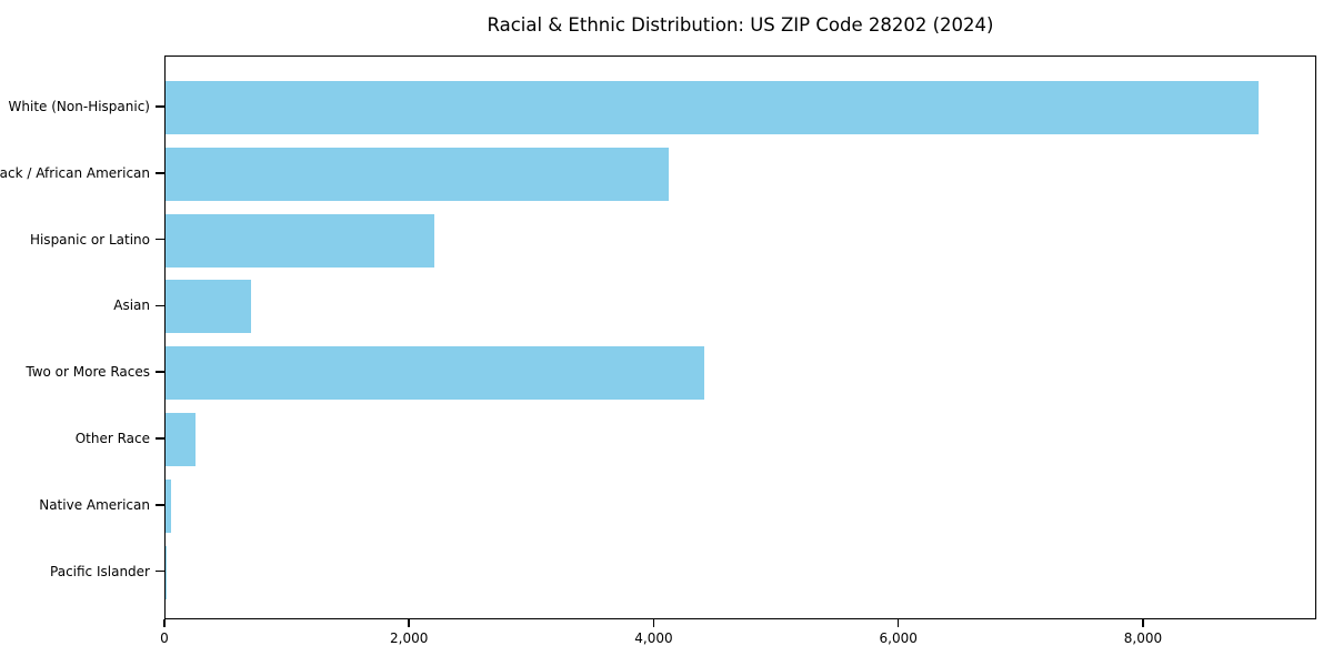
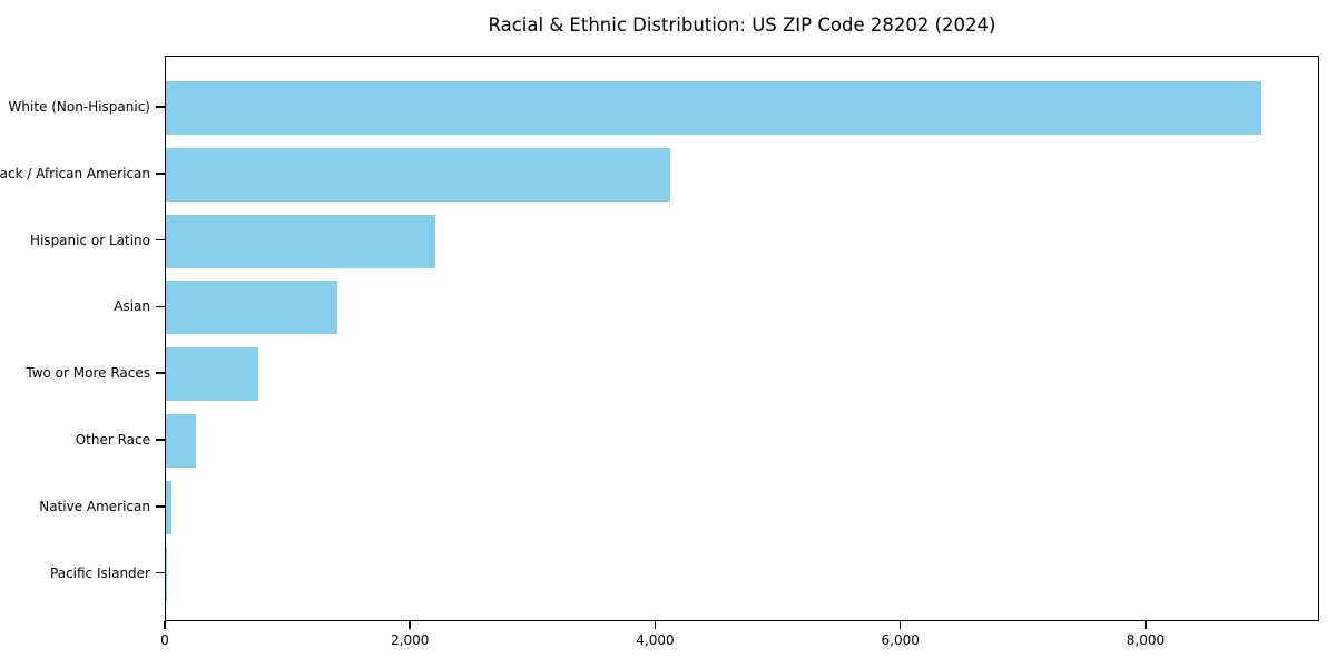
Asian: 700 -> 1400
Two or More Races: 4400 -> 750
